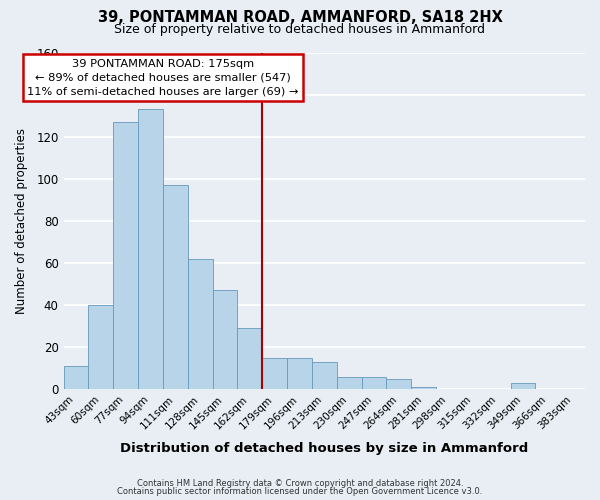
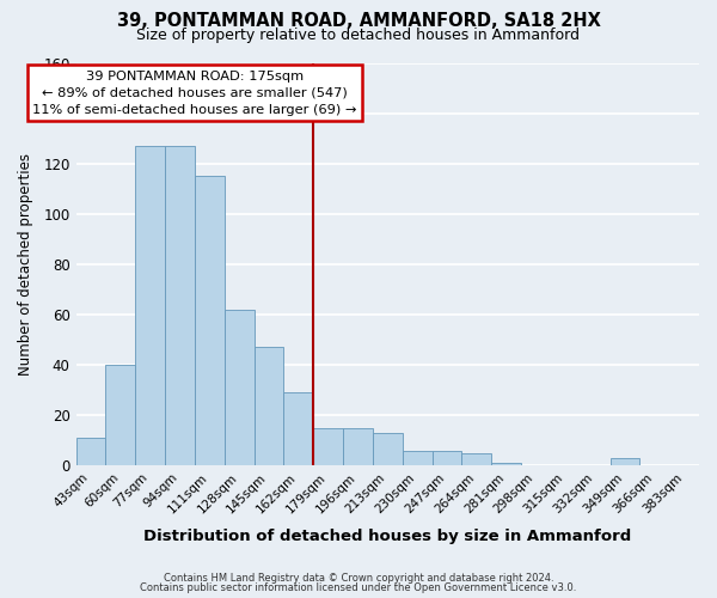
94sqm: 133 -> 127
111sqm: 97 -> 115
